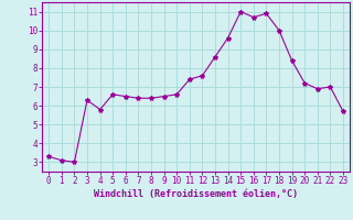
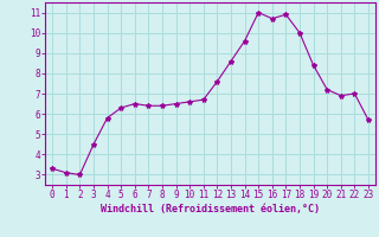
3: 6.3 -> 4.5
5: 6.6 -> 6.3
11: 7.4 -> 6.7
